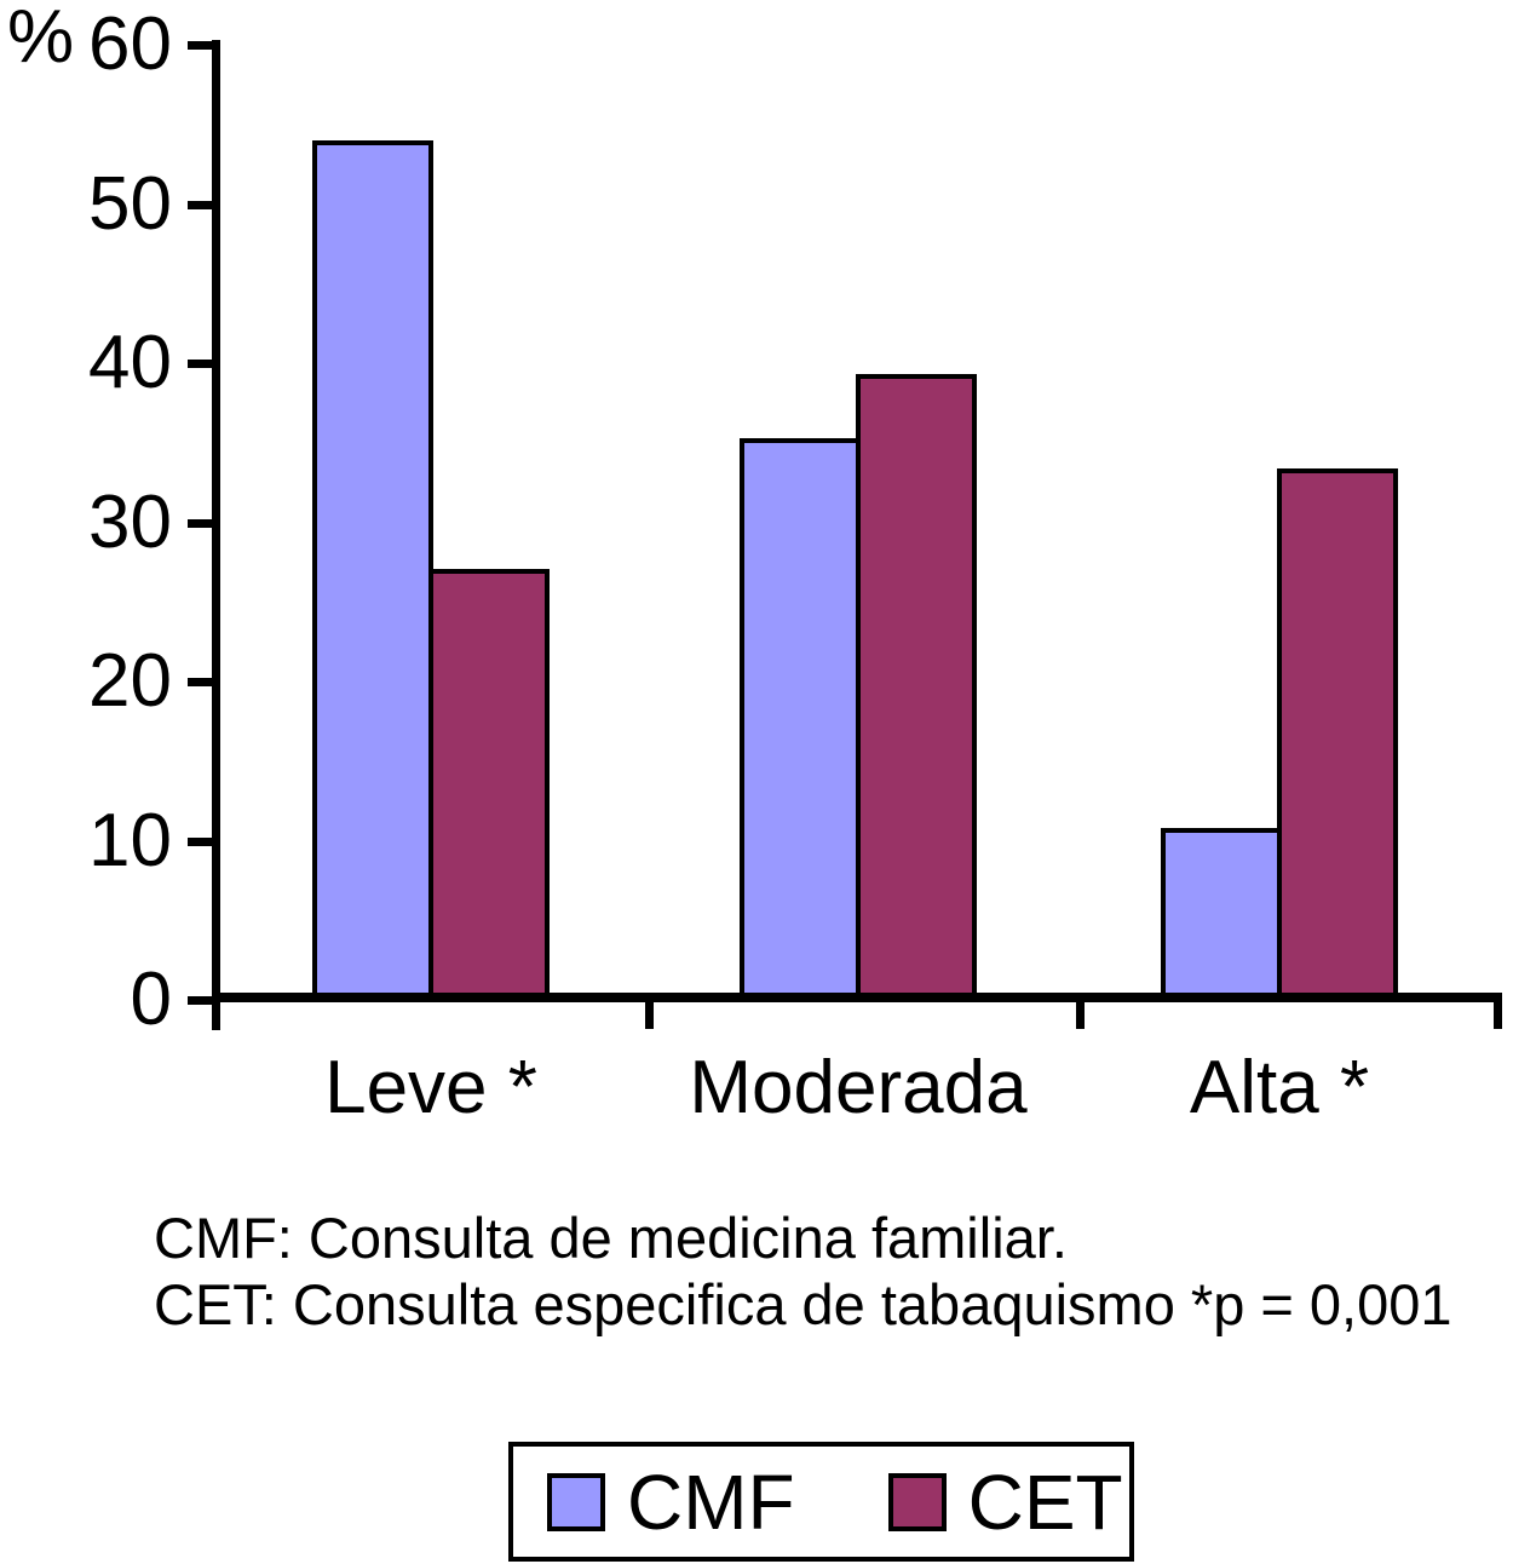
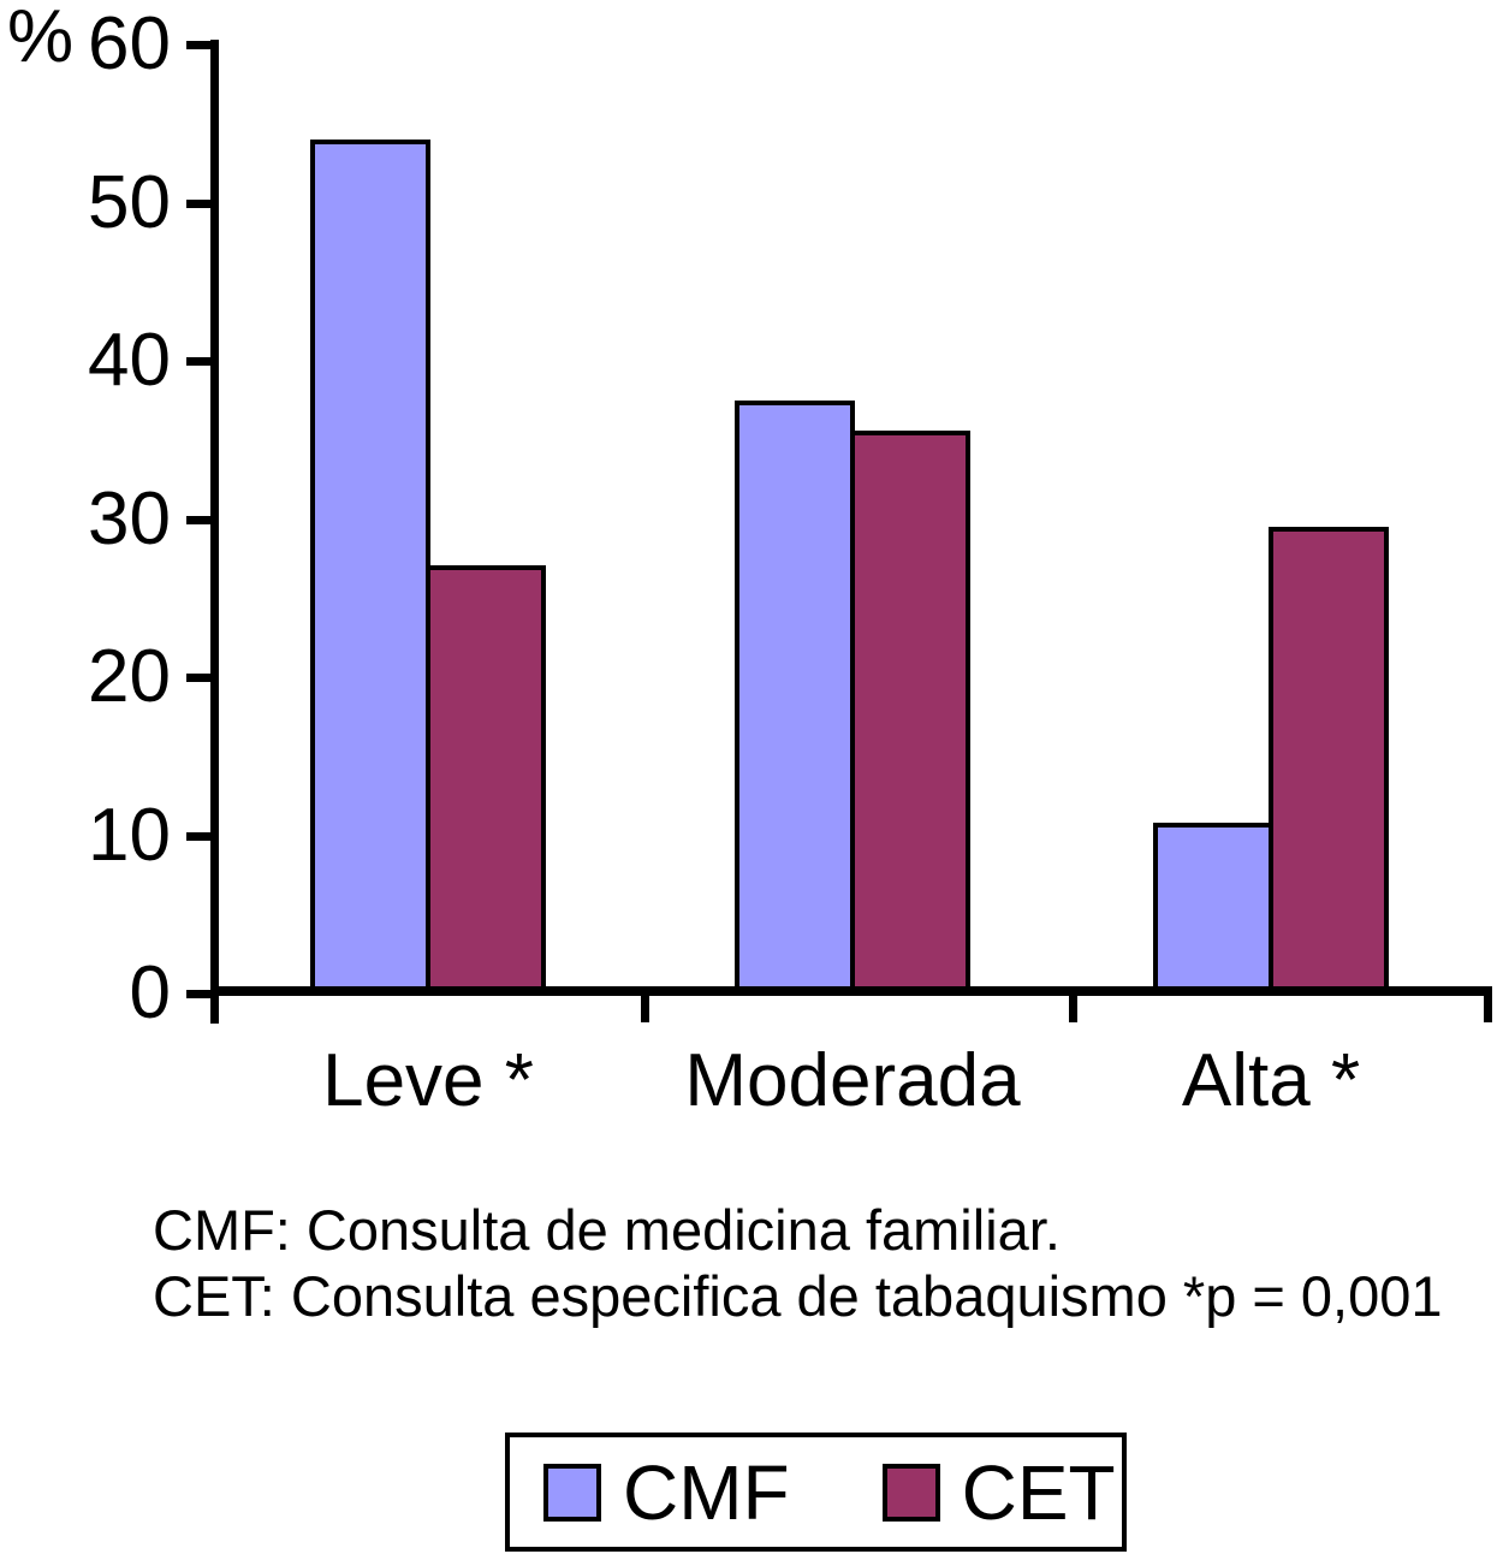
CMF/Moderada: 35.3 -> 37.5
CET/Moderada: 39.3 -> 35.6
CET/Alta *: 33.4 -> 29.5
